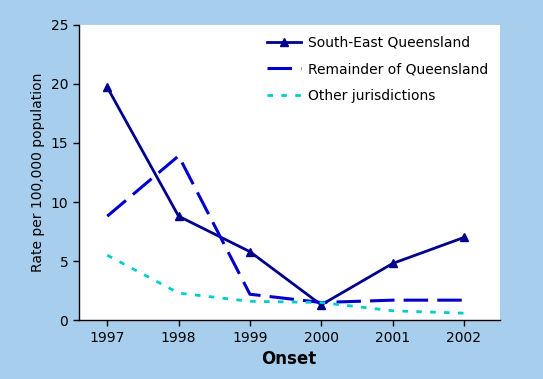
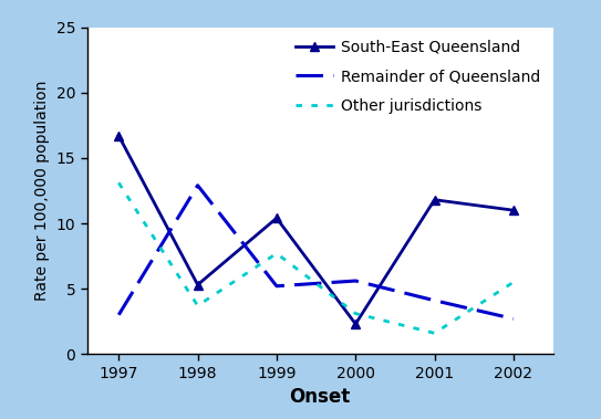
South-East Queensland/1997: 19.7 -> 16.7
Remainder of Queensland/1997: 8.8 -> 3.0
Other jurisdictions/1997: 5.5 -> 13.1
South-East Queensland/1998: 8.8 -> 5.3
Remainder of Queensland/1998: 13.9 -> 12.9
Other jurisdictions/1998: 2.3 -> 3.7
South-East Queensland/1999: 5.8 -> 10.4
Remainder of Queensland/1999: 2.2 -> 5.2
Other jurisdictions/1999: 1.6 -> 7.7
South-East Queensland/2000: 1.3 -> 2.3
Remainder of Queensland/2000: 1.5 -> 5.6
Other jurisdictions/2000: 1.5 -> 3.1
South-East Queensland/2001: 4.8 -> 11.8
Remainder of Queensland/2001: 1.7 -> 4.1
Other jurisdictions/2001: 0.8 -> 1.6
South-East Queensland/2002: 7.0 -> 11.0
Remainder of Queensland/2002: 1.7 -> 2.7
Other jurisdictions/2002: 0.6 -> 5.5
